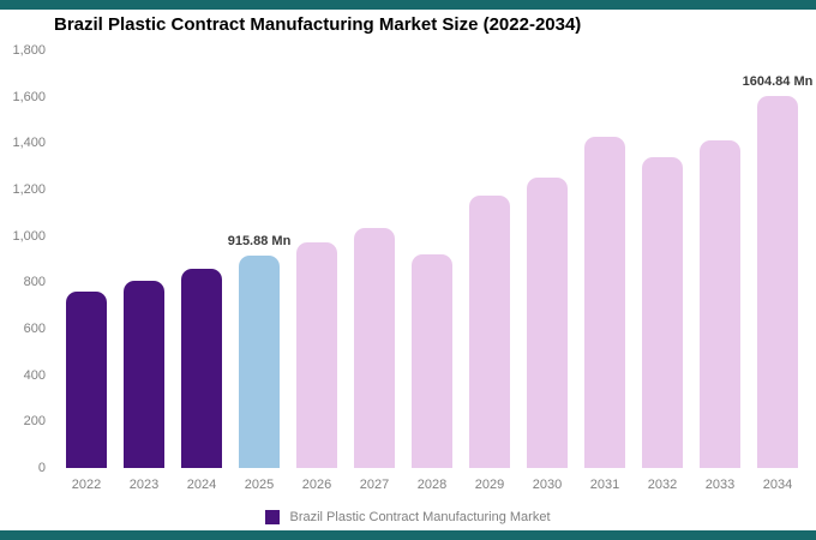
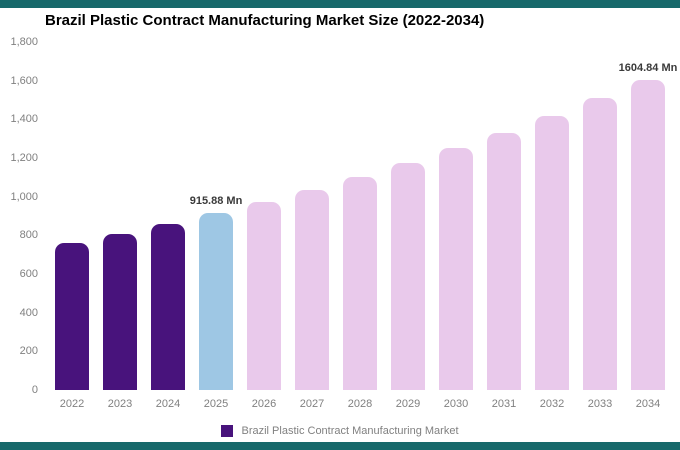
2028: 920 -> 1100
2031: 1430 -> 1330
2032: 1340 -> 1420
2033: 1410 -> 1510
